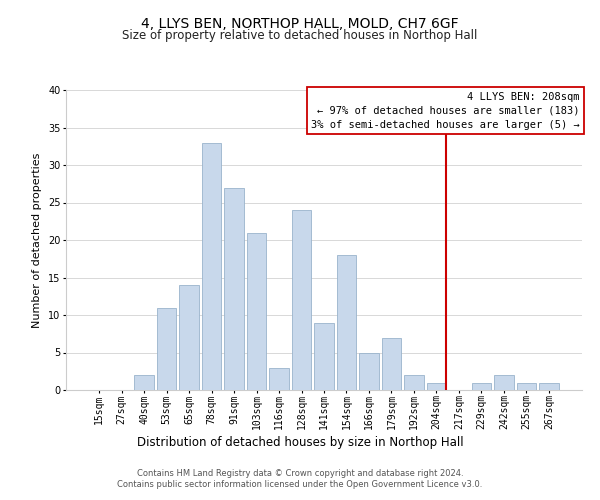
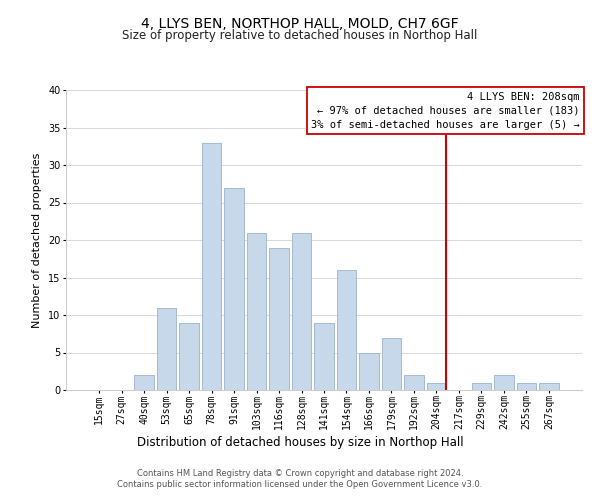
65sqm: 14 -> 9
116sqm: 3 -> 19
128sqm: 24 -> 21
154sqm: 18 -> 16
